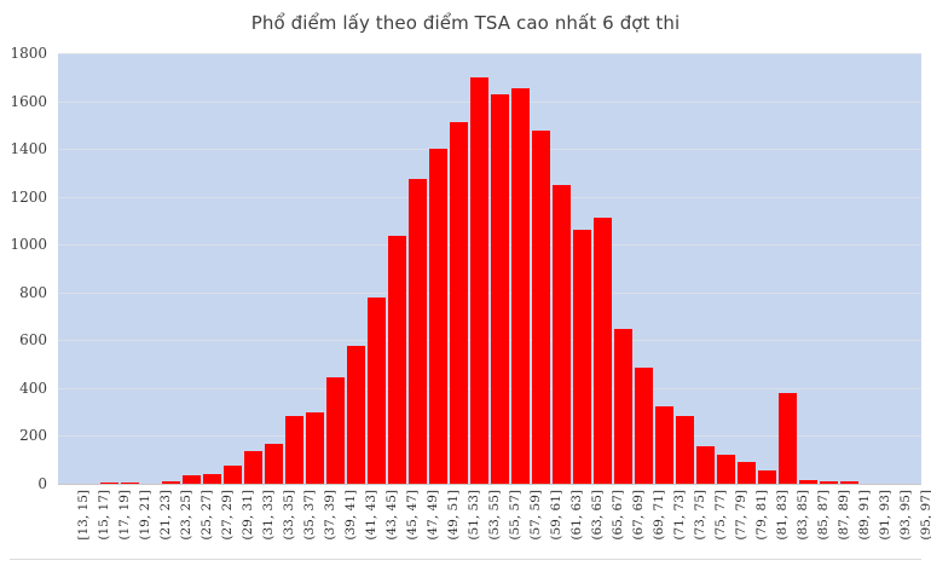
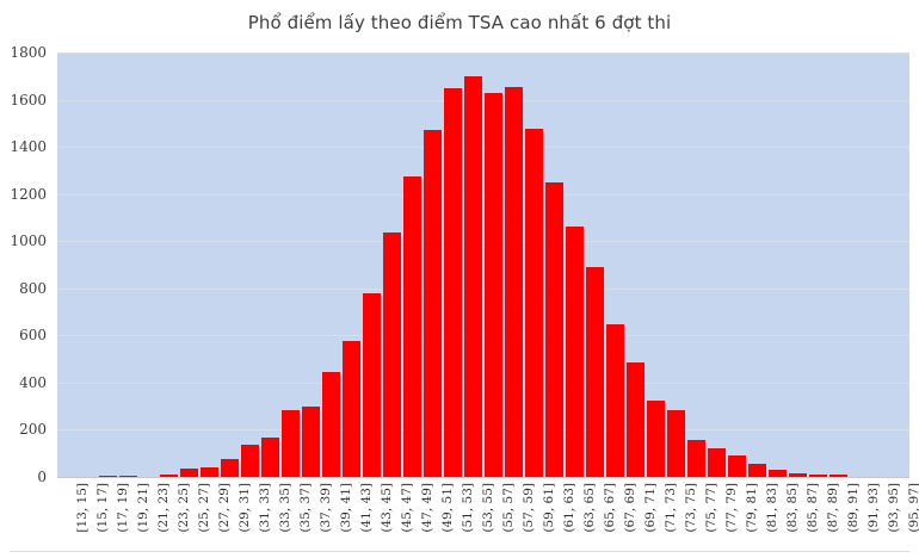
(49, 51]: 1400 -> 1470
(51, 53]: 1510 -> 1650
(65, 67]: 1110 -> 890
(83, 85]: 380 -> 30
